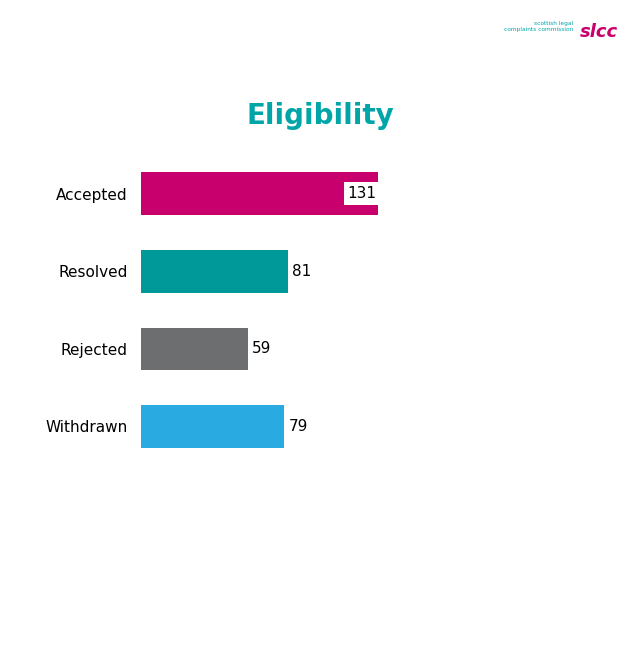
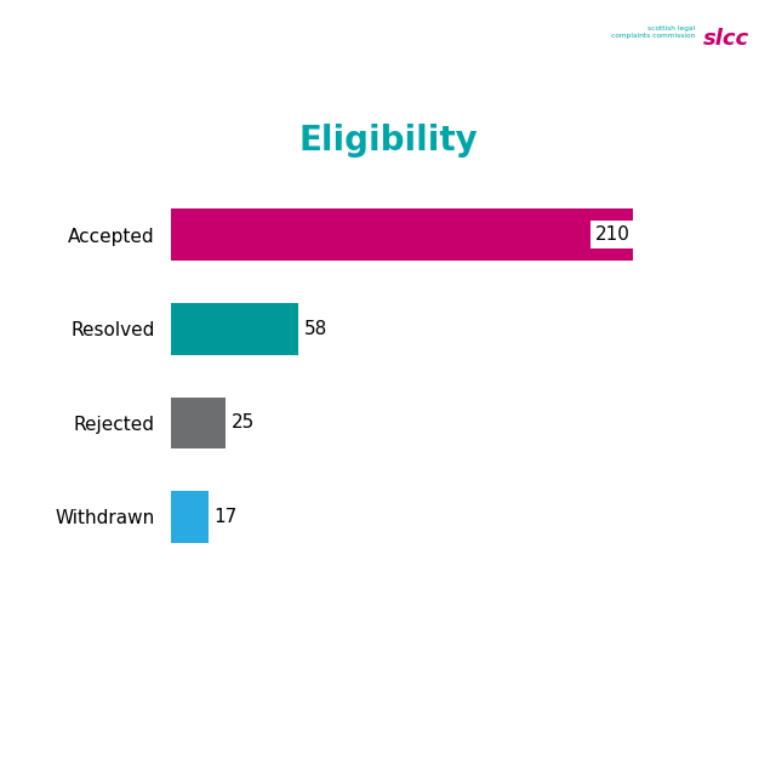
Accepted: 131 -> 210
Resolved: 81 -> 58
Rejected: 59 -> 25
Withdrawn: 79 -> 17
